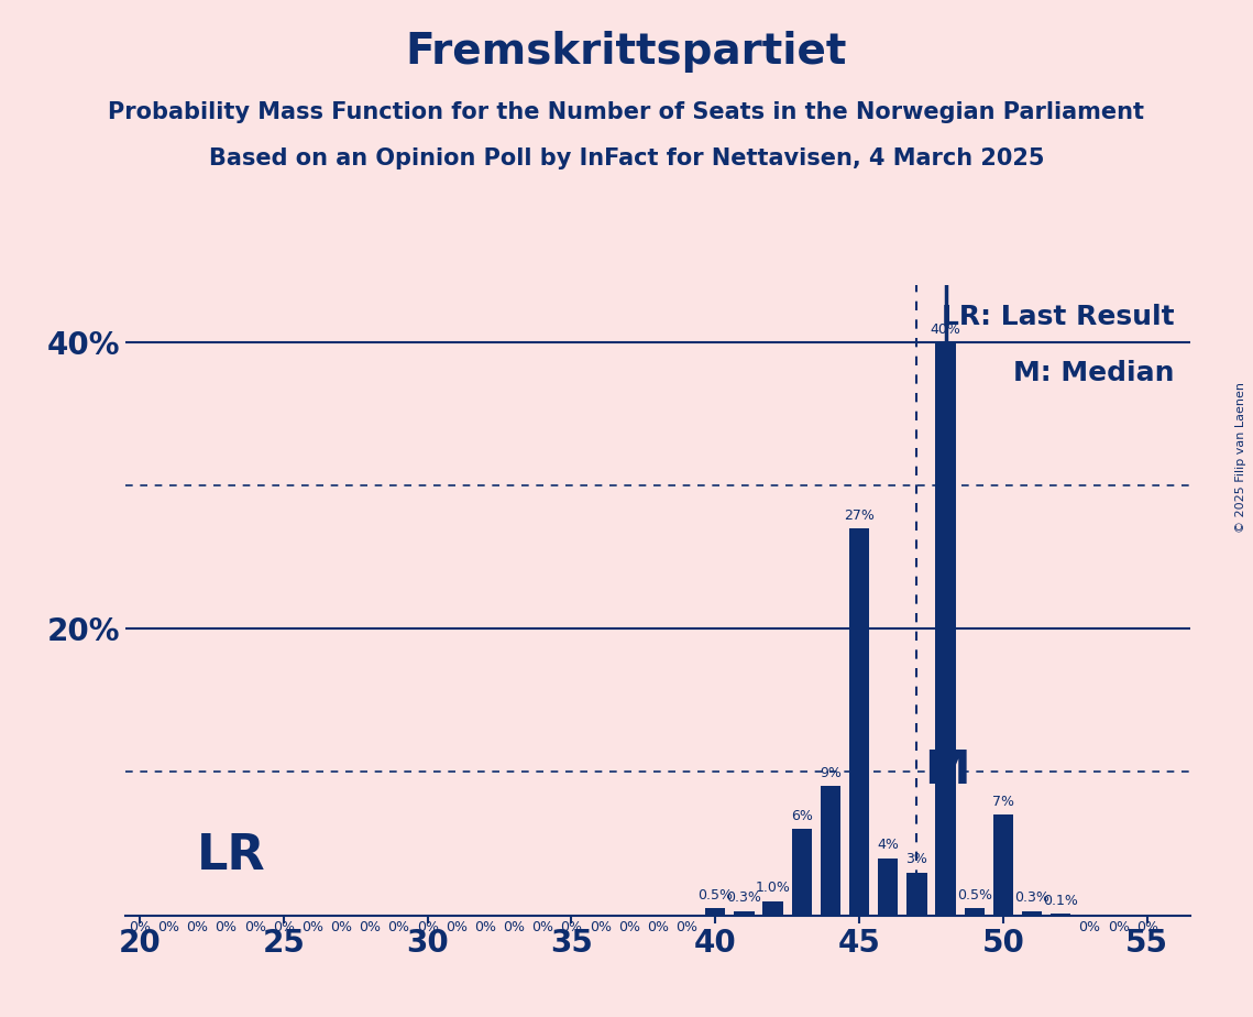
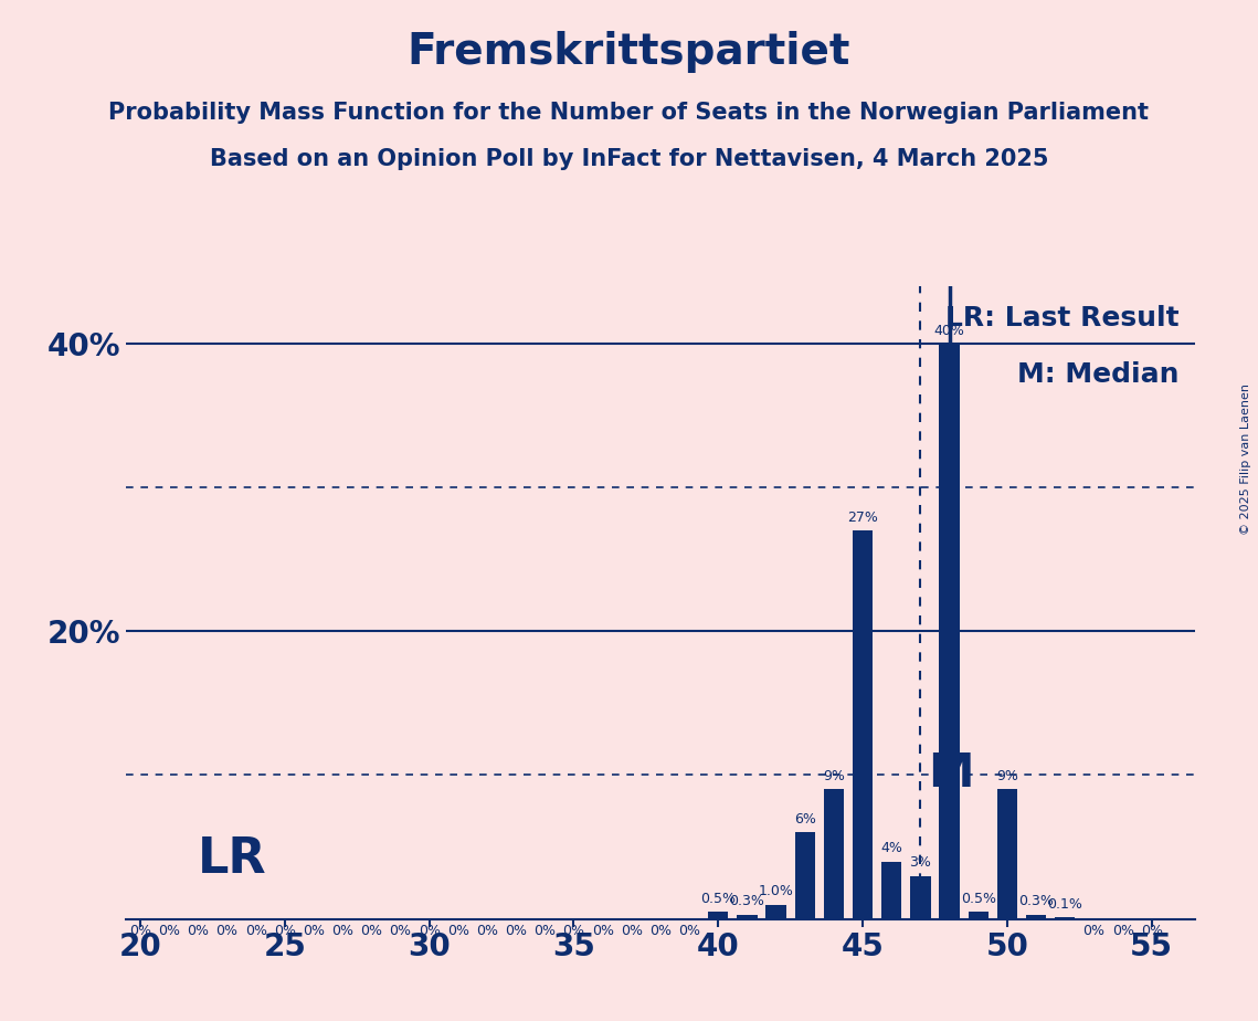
50: 7% -> 9%
